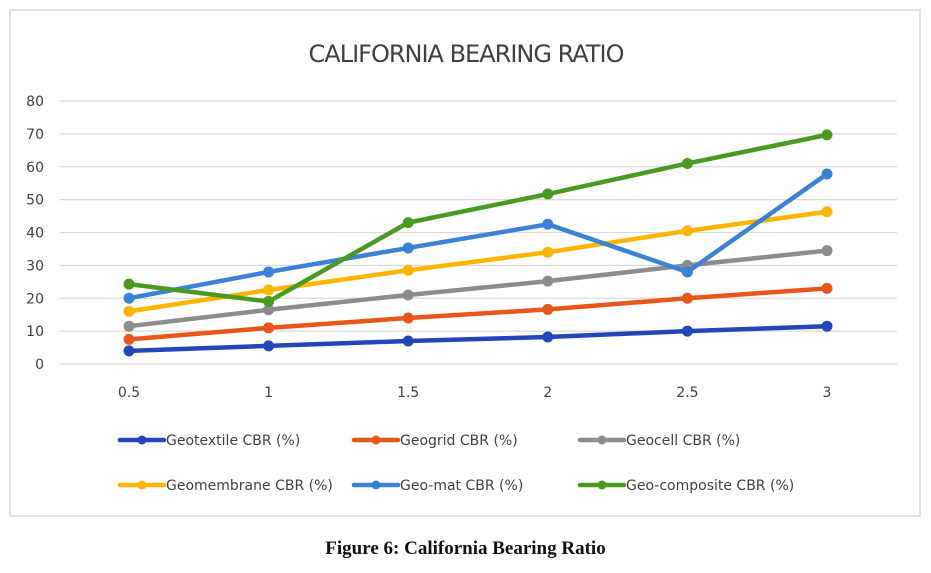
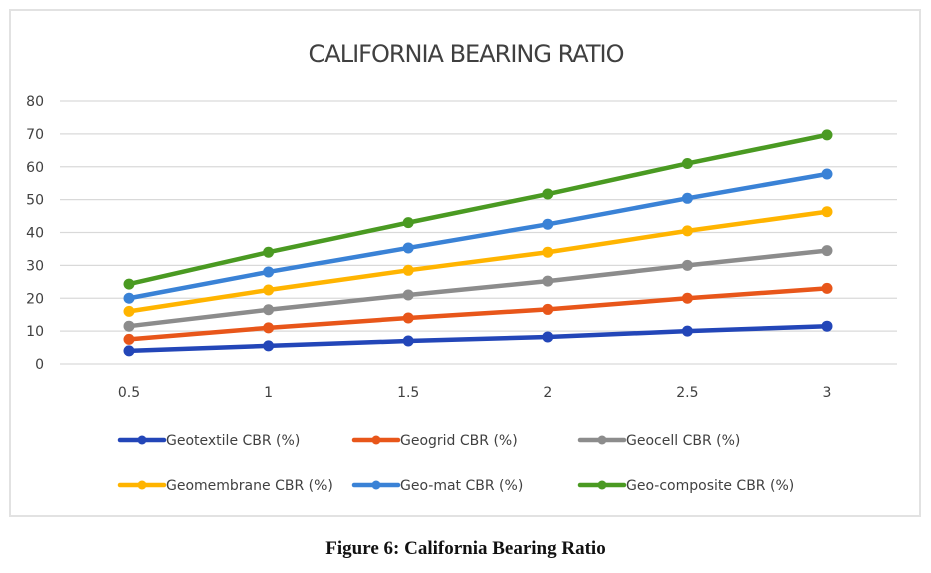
Geo-composite CBR (%)/1: 19 -> 34
Geo-mat CBR (%)/2.5: 28 -> 50
